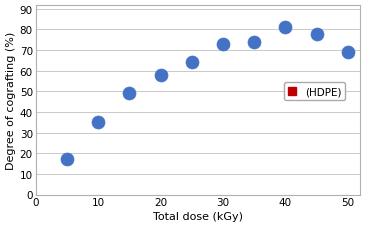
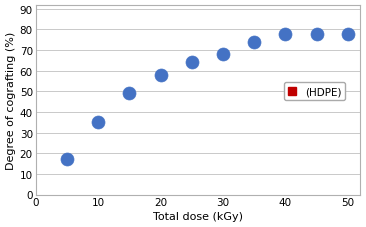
30: 73 -> 68
40: 81 -> 78
50: 69 -> 78
